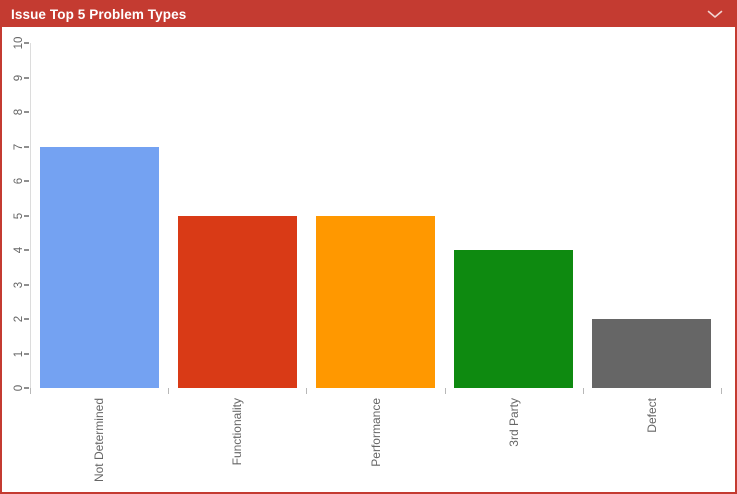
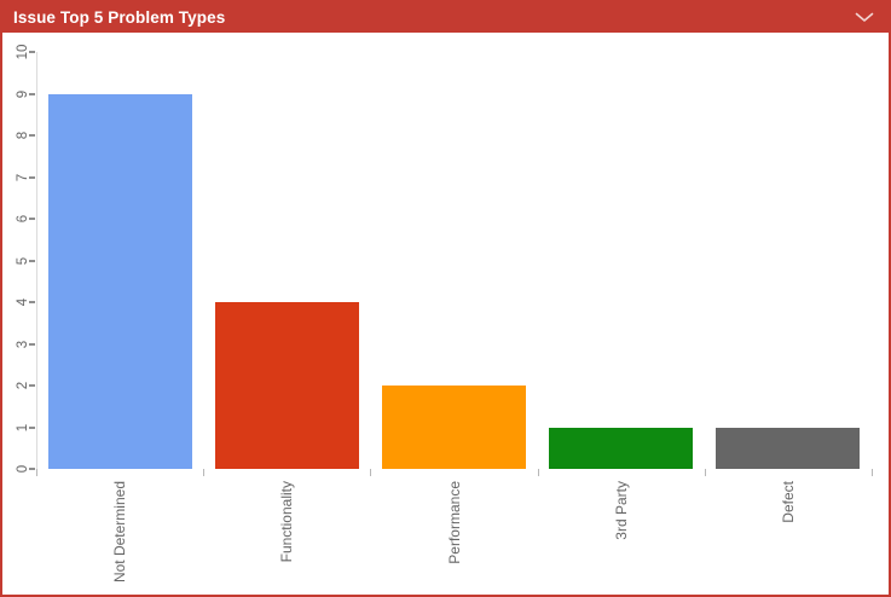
Not Determined: 7 -> 9
Functionality: 5 -> 4
Performance: 5 -> 2
3rd Party: 4 -> 1
Defect: 2 -> 1
